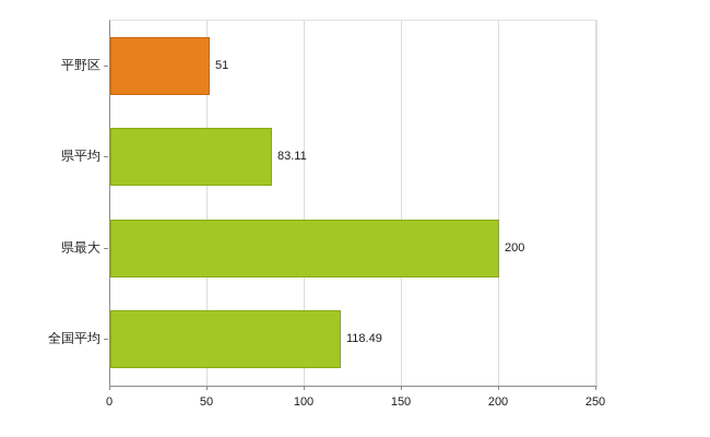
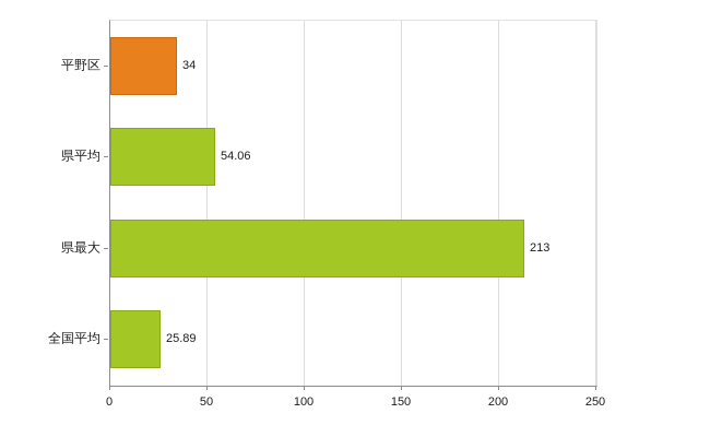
平野区: 51 -> 34
県平均: 83.11 -> 54.06
県最大: 200 -> 213
全国平均: 118.49 -> 25.89
